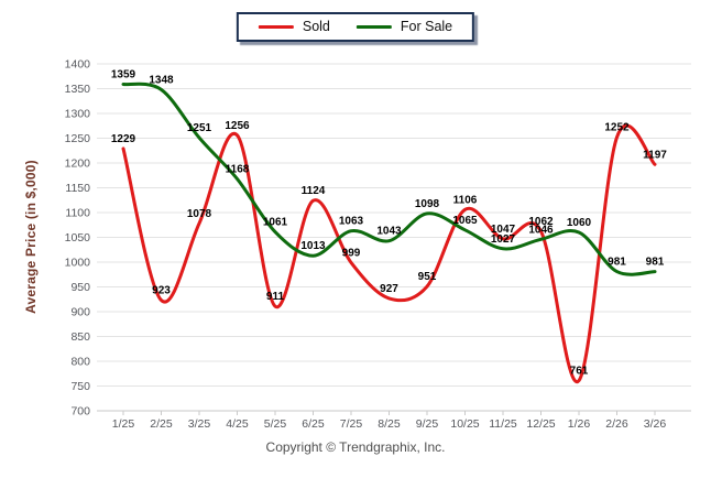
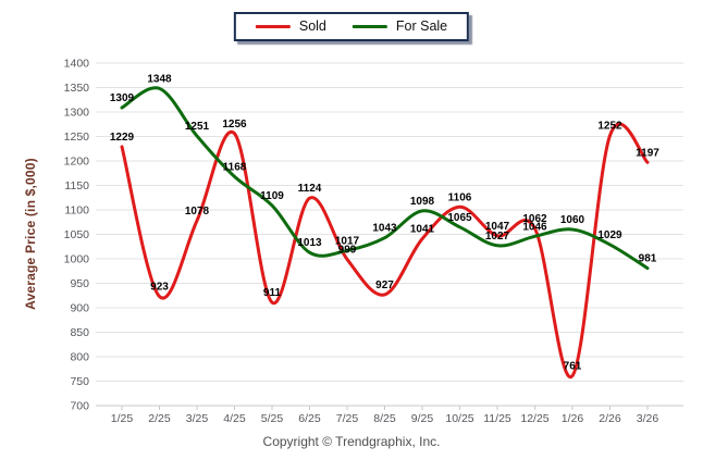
For Sale/1/25: 1359 -> 1309
For Sale/5/25: 1061 -> 1109
For Sale/7/25: 1063 -> 1017
Sold/9/25: 951 -> 1041
For Sale/2/26: 981 -> 1029
